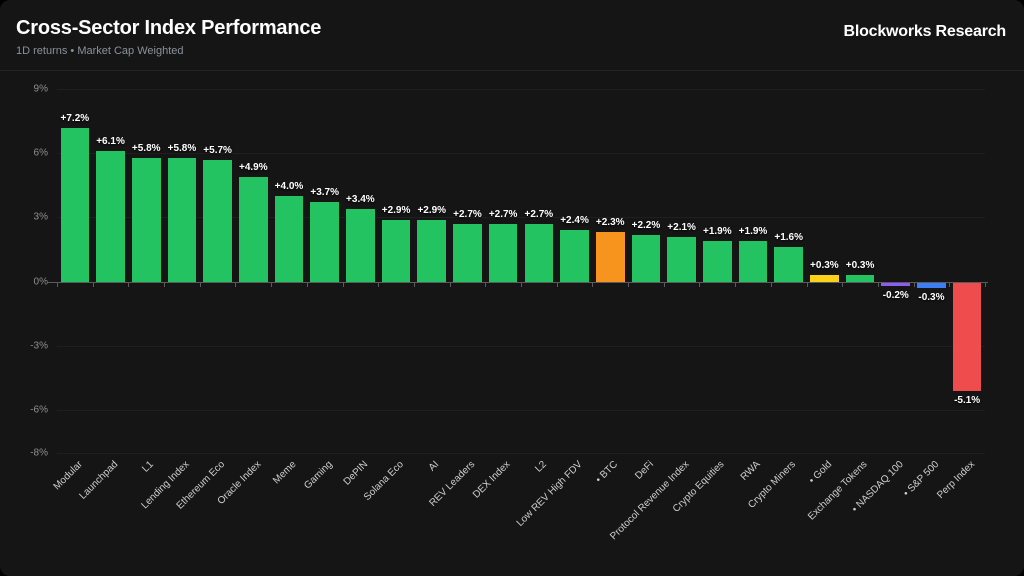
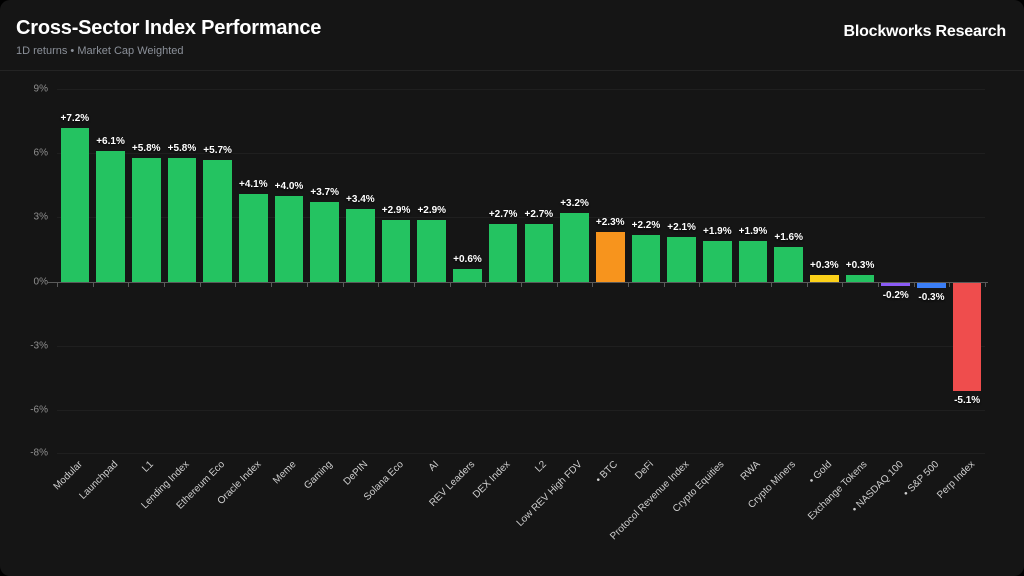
Oracle Index: +4.9% -> +4.1%
REV Leaders: +2.7% -> +0.6%
Low REV High FDV: +2.4% -> +3.2%
